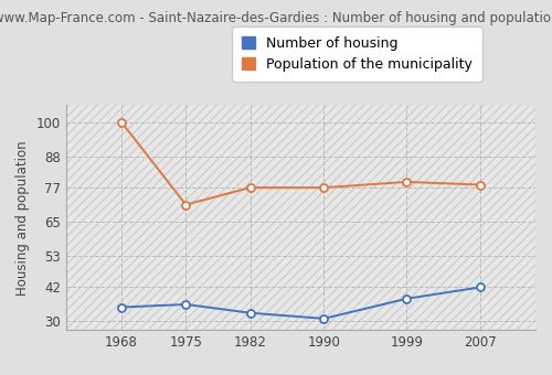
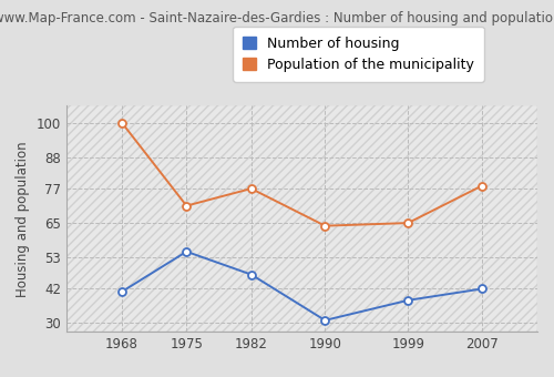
Number of housing/1968: 35 -> 41
Number of housing/1975: 36 -> 55
Number of housing/1982: 33 -> 47
Population of the municipality/1990: 77 -> 64
Population of the municipality/1999: 79 -> 65
